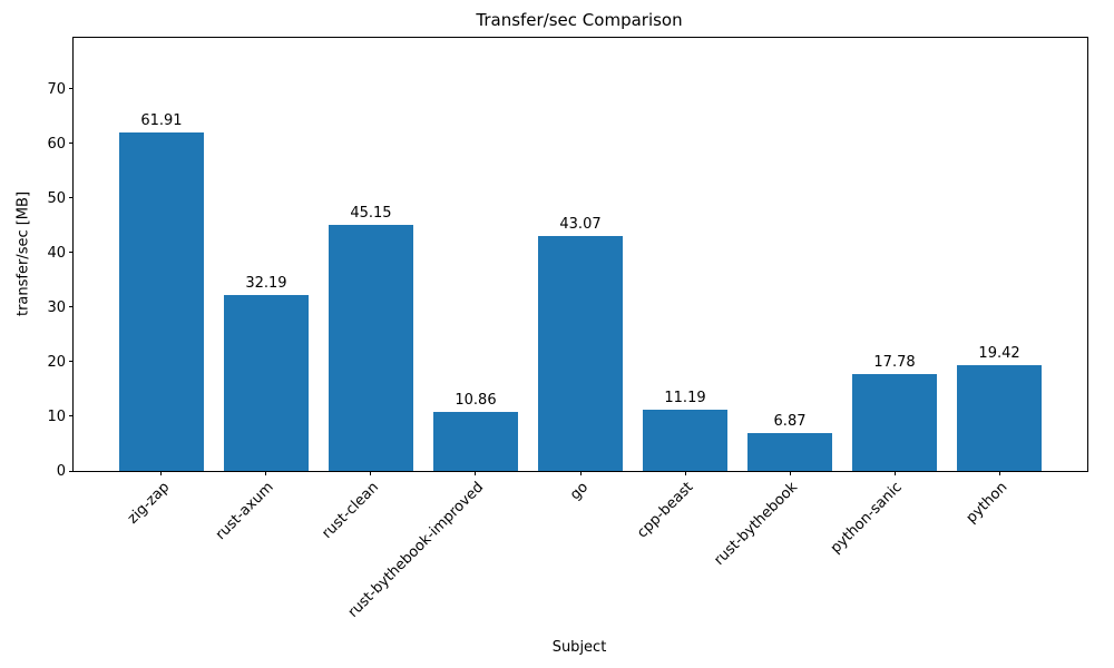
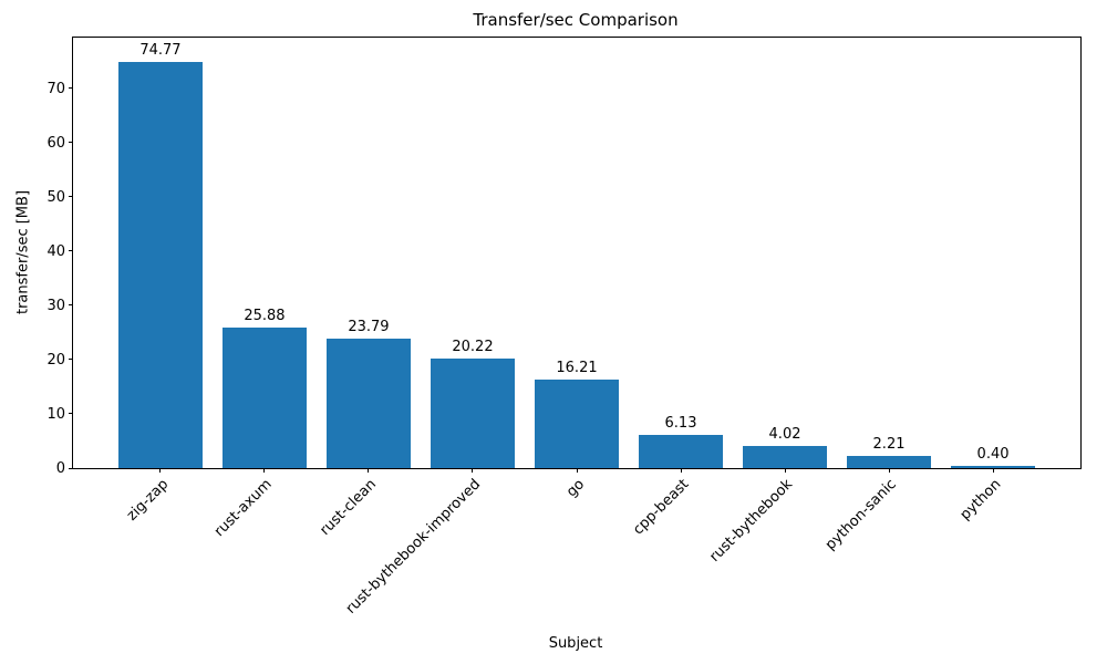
zig-zap: 61.91 -> 74.77
rust-axum: 32.19 -> 25.88
rust-clean: 45.15 -> 23.79
rust-bythebook-improved: 10.86 -> 20.22
go: 43.07 -> 16.21
cpp-beast: 11.19 -> 6.13
rust-bythebook: 6.87 -> 4.02
python-sanic: 17.78 -> 2.21
python: 19.42 -> 0.40
